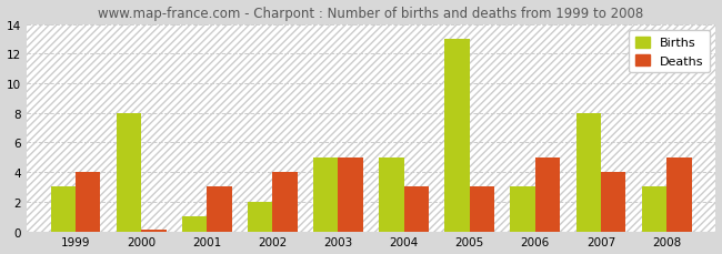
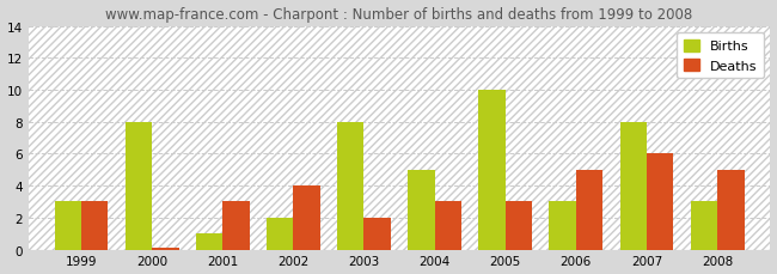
Deaths/1999: 4.0 -> 3.0
Births/2003: 5 -> 8
Deaths/2003: 5.0 -> 2.0
Births/2005: 13 -> 10
Deaths/2007: 4.0 -> 6.0
